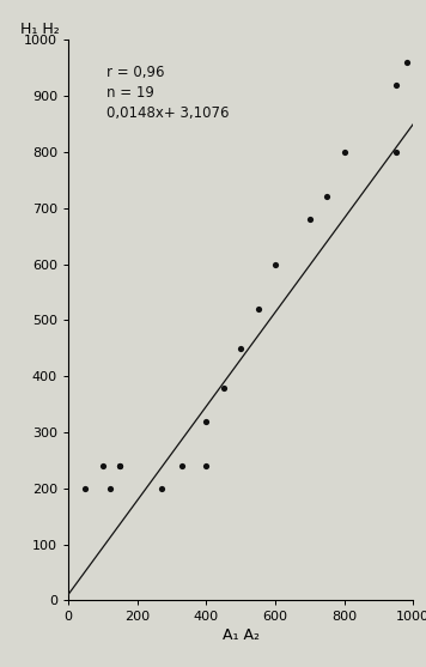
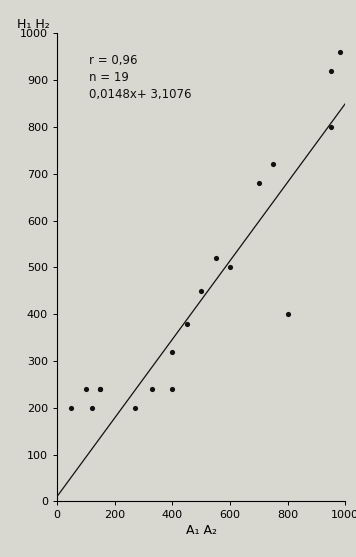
600: 600 -> 500
800: 800 -> 400
